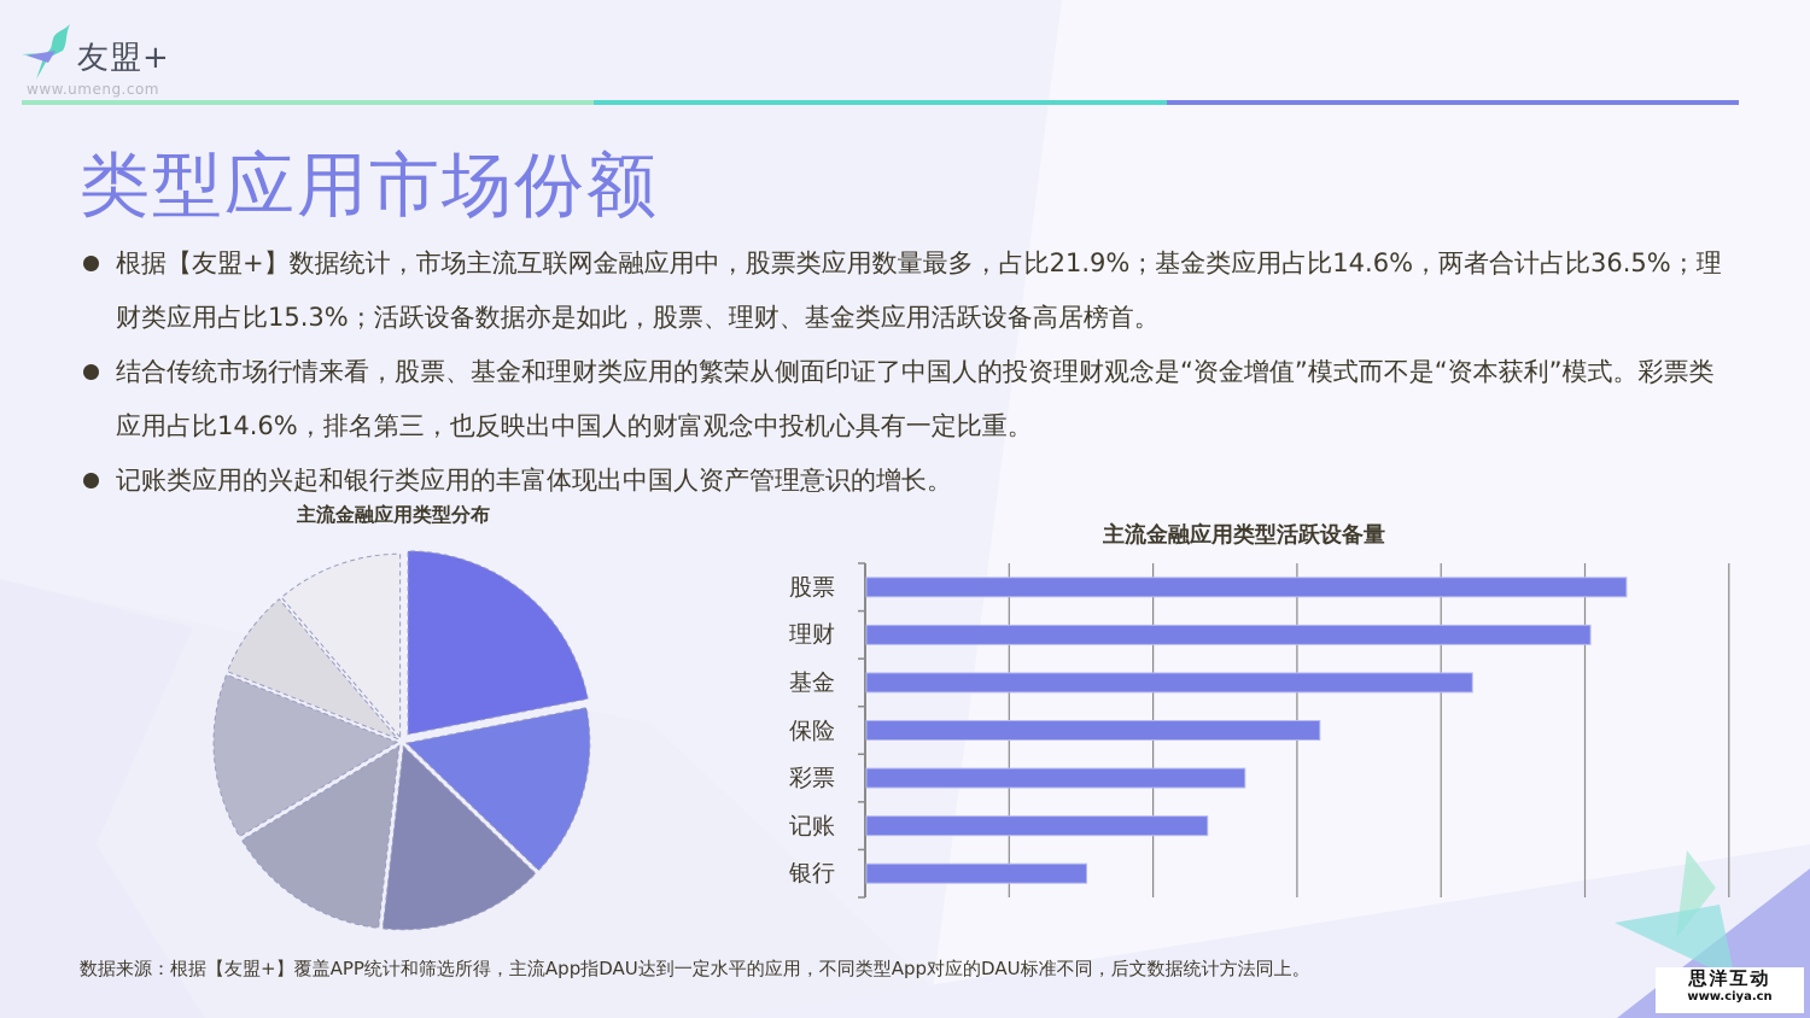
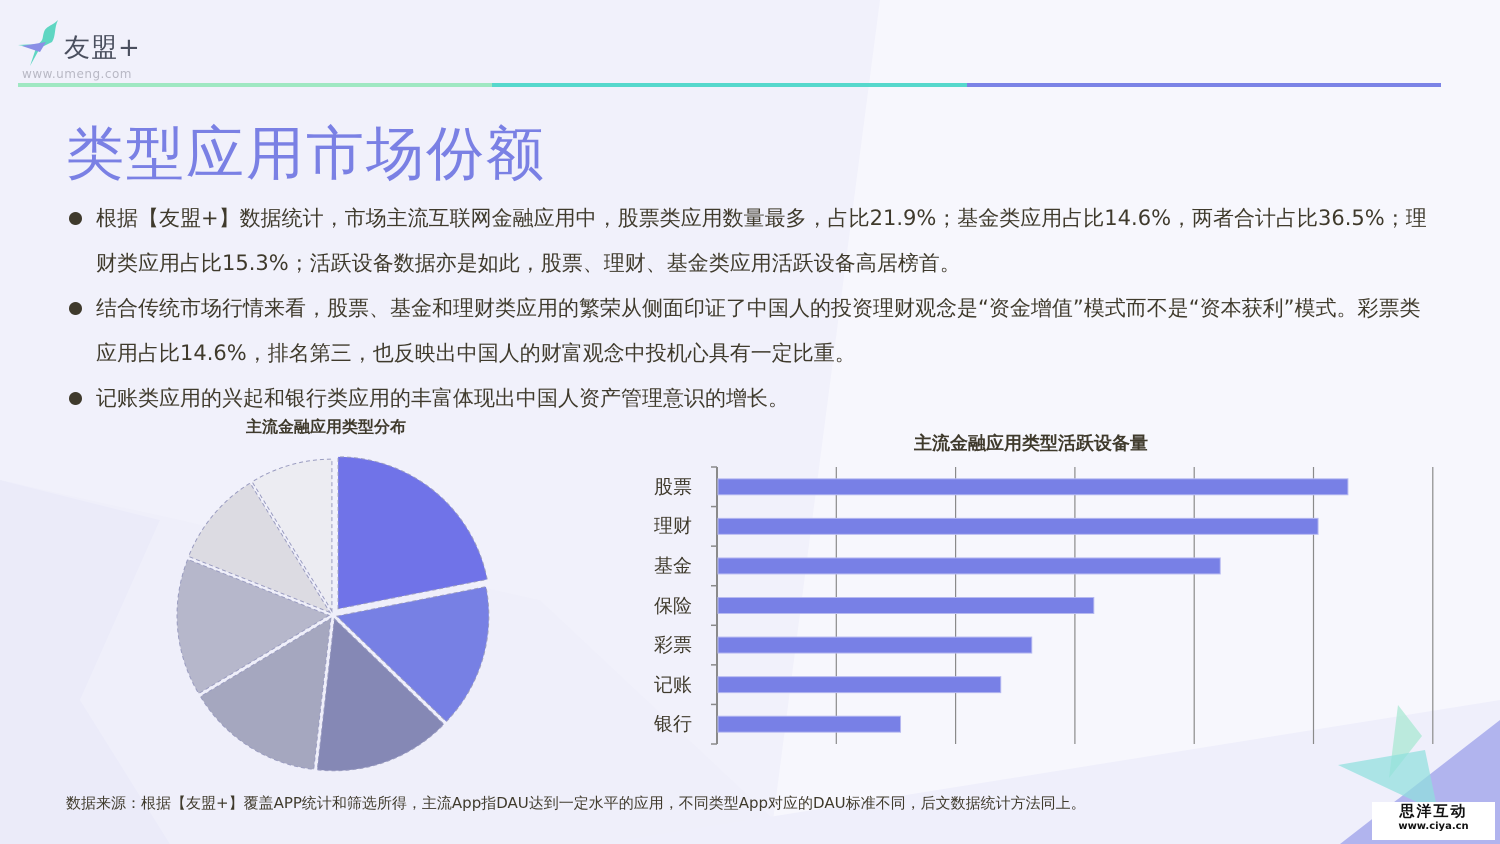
主流金融应用类型分布/记账: 7.8% -> 10.2%
主流金融应用类型分布/银行: 11.2% -> 8.8%
